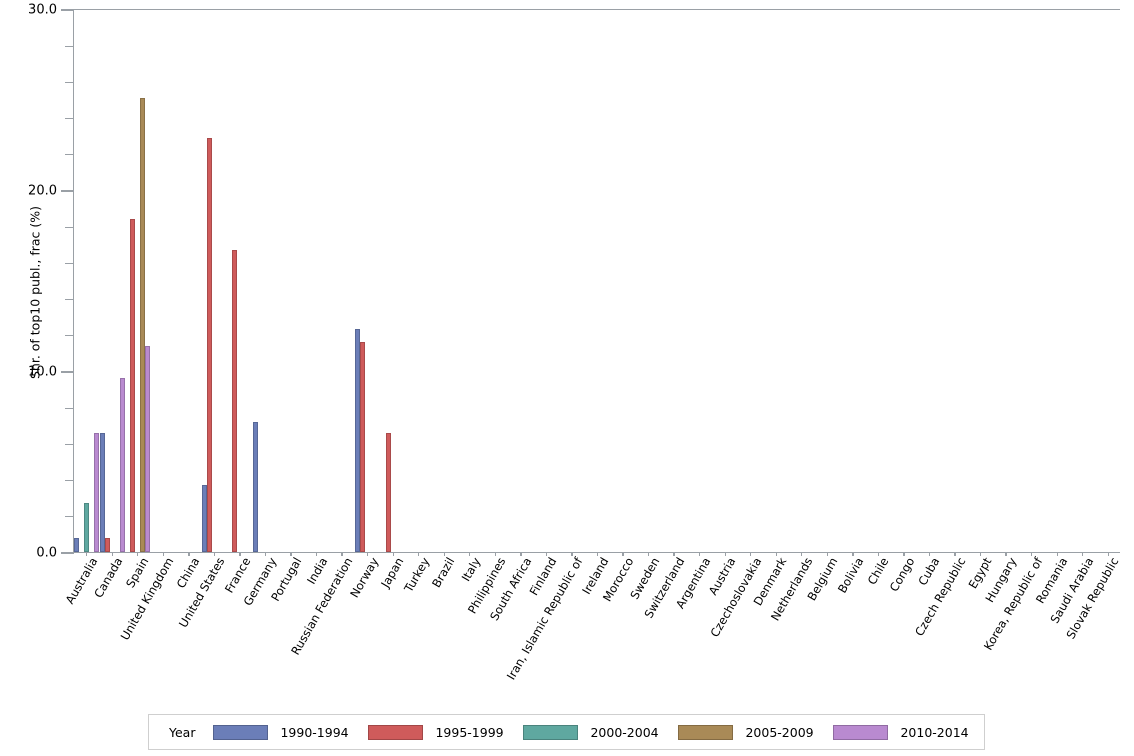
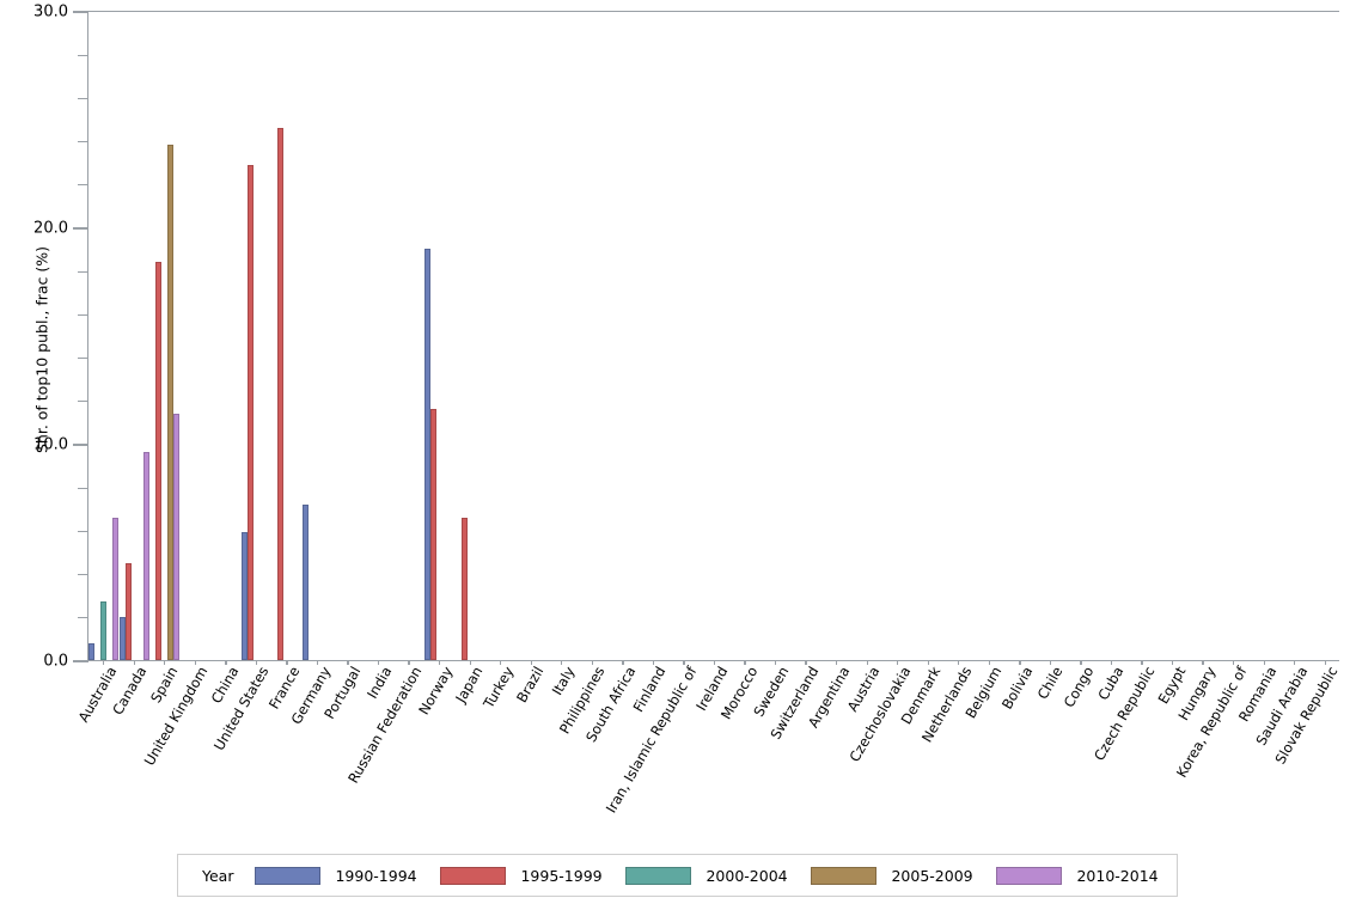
1990-1994/Canada: 6.6 -> 2.0
1995-1999/Canada: 0.8 -> 4.5
2005-2009/Spain: 25.1 -> 23.8
1990-1994/United States: 3.7 -> 5.9
1995-1999/France: 16.7 -> 24.6
1990-1994/Norway: 12.3 -> 19.0
